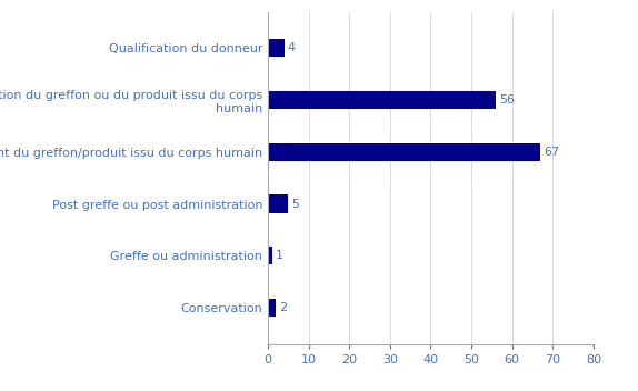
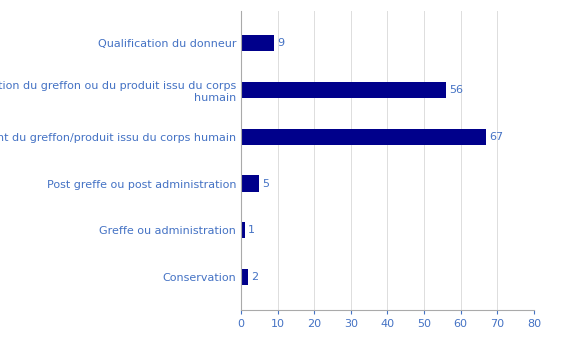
Qualification du donneur: 4 -> 9
